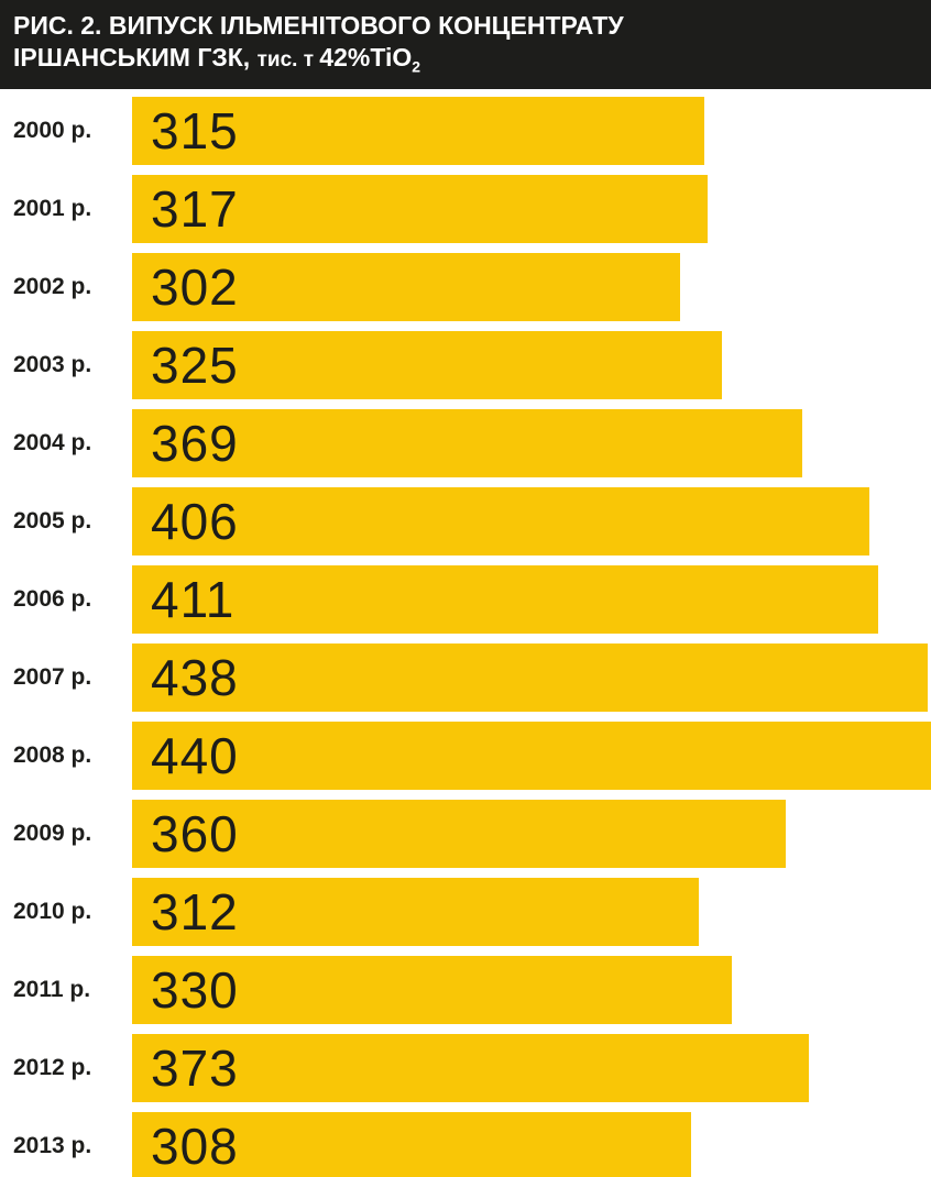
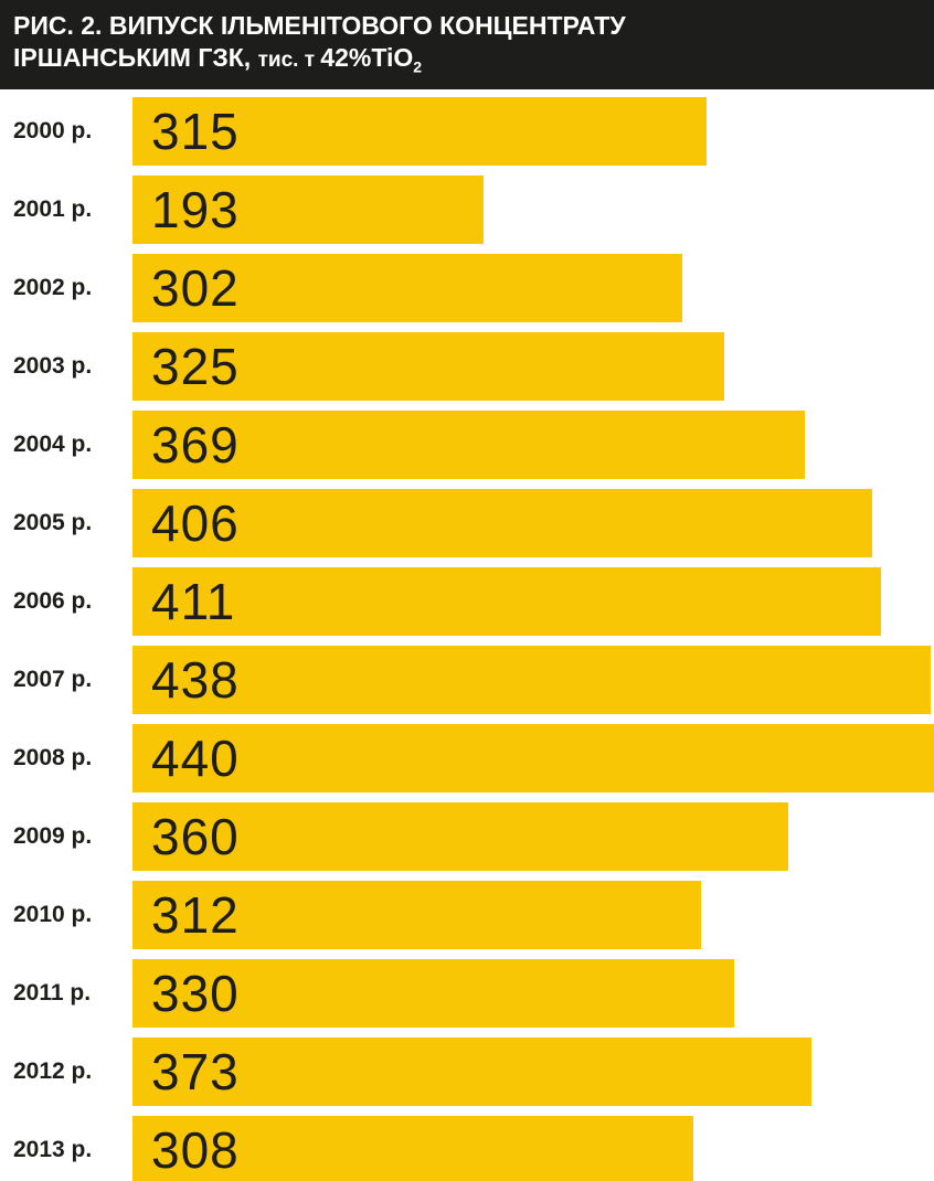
2001 р.: 317 -> 193
